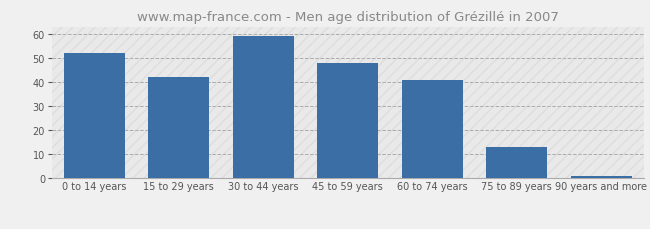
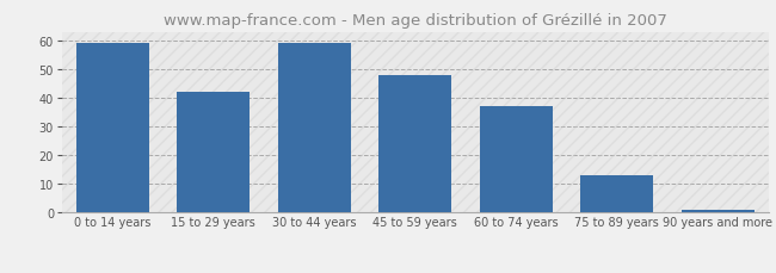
0 to 14 years: 52 -> 59
60 to 74 years: 41 -> 37
